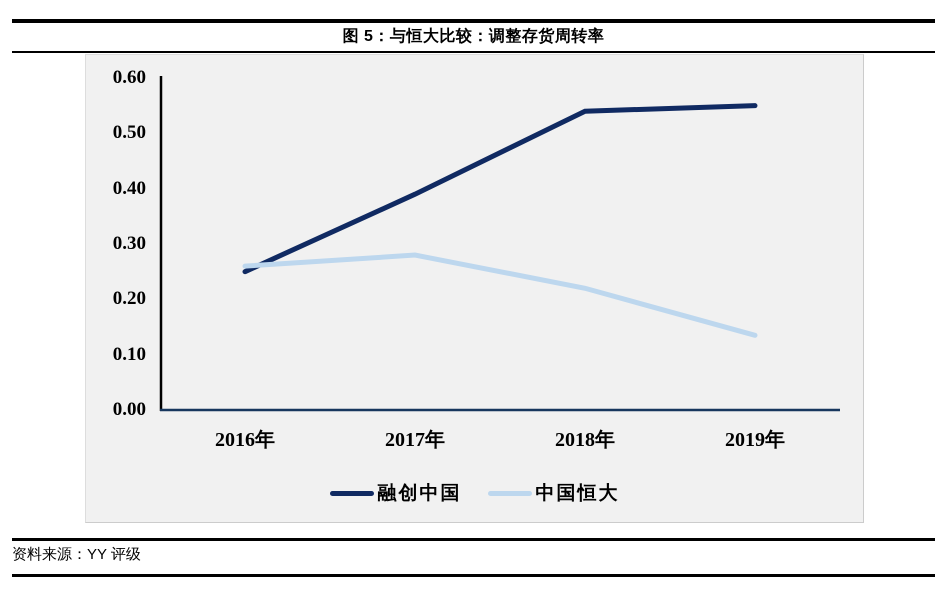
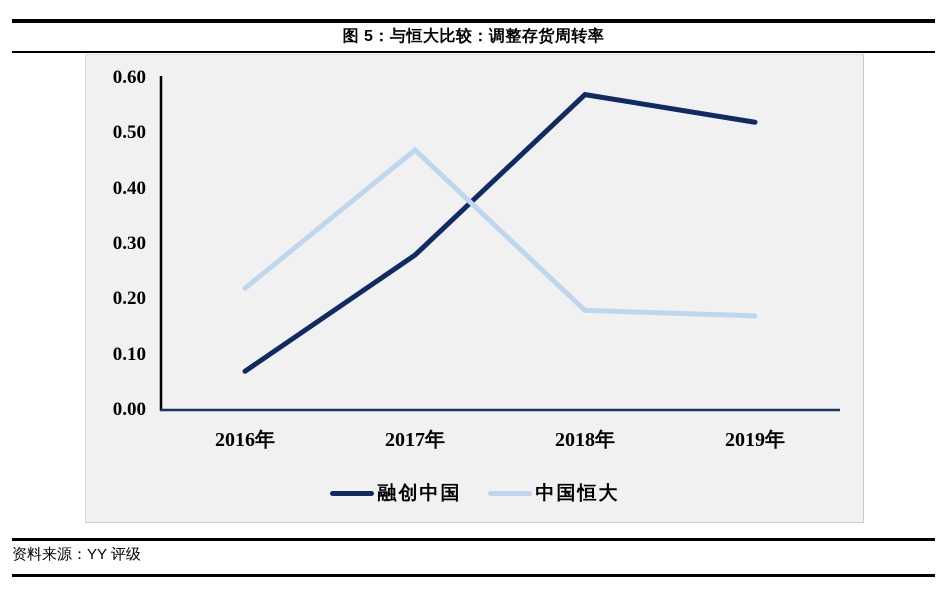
融创中国/2016年: 0.25 -> 0.07
中国恒大/2016年: 0.26 -> 0.22
融创中国/2017年: 0.39 -> 0.28
中国恒大/2017年: 0.28 -> 0.47
融创中国/2018年: 0.54 -> 0.57
中国恒大/2018年: 0.22 -> 0.18
融创中国/2019年: 0.55 -> 0.52
中国恒大/2019年: 0.14 -> 0.17
